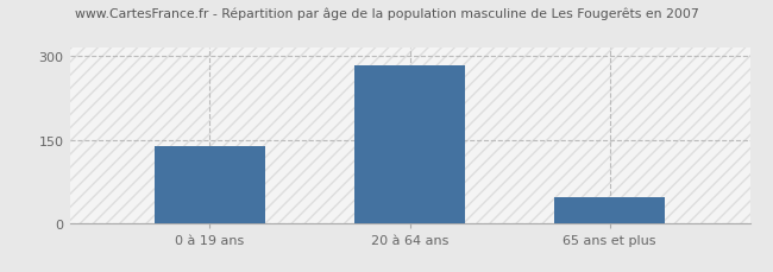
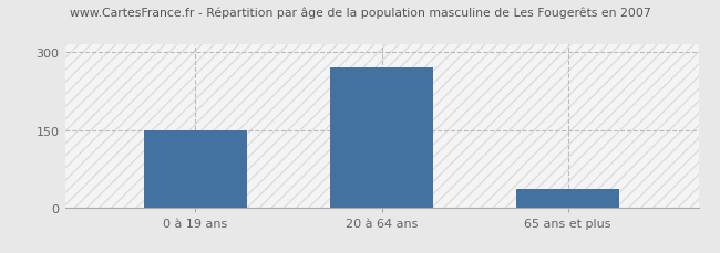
0 à 19 ans: 139 -> 150
20 à 64 ans: 283 -> 270
65 ans et plus: 47 -> 35
